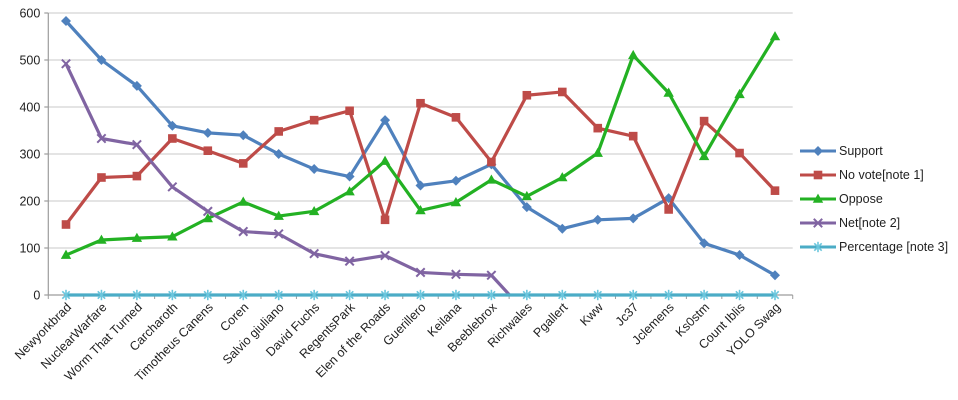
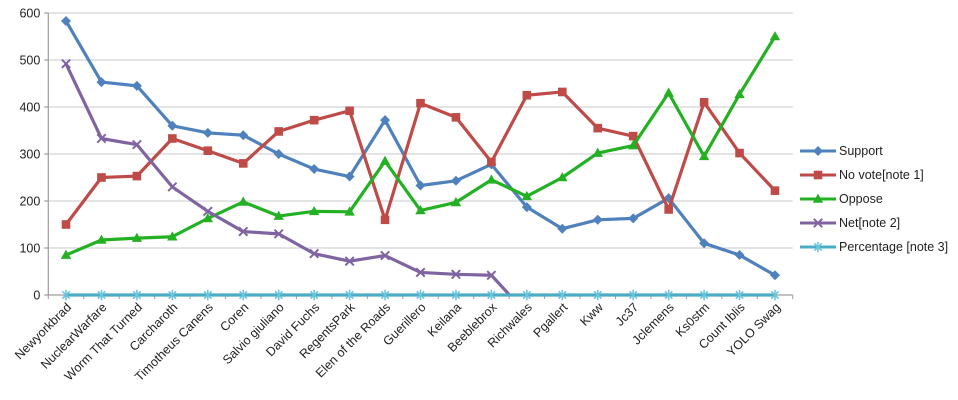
Support/NuclearWarfare: 500 -> 450
Oppose/RegentsPark: 220 -> 180
Oppose/Jc37: 510 -> 320
No vote[note 1]/Ks0stm: 370 -> 410
